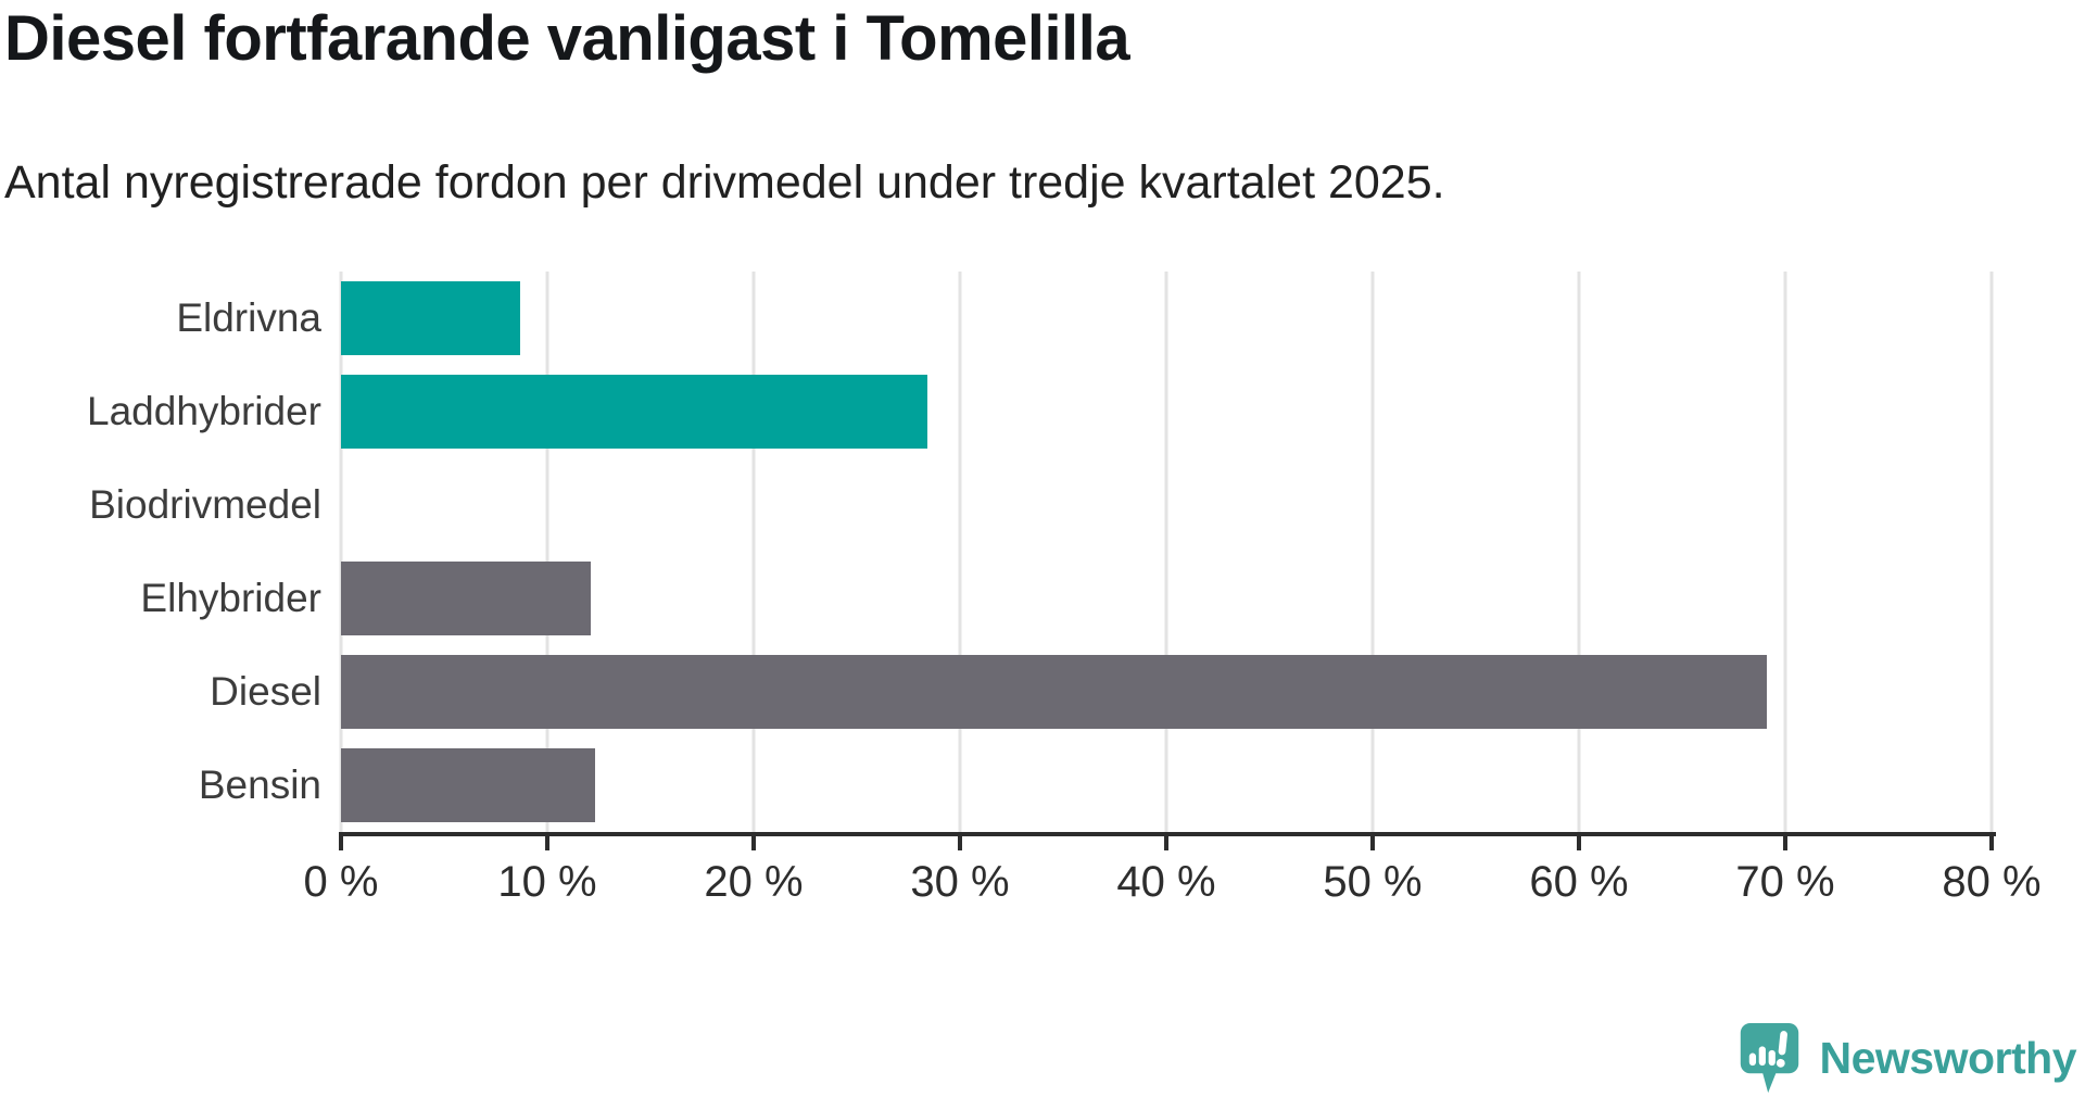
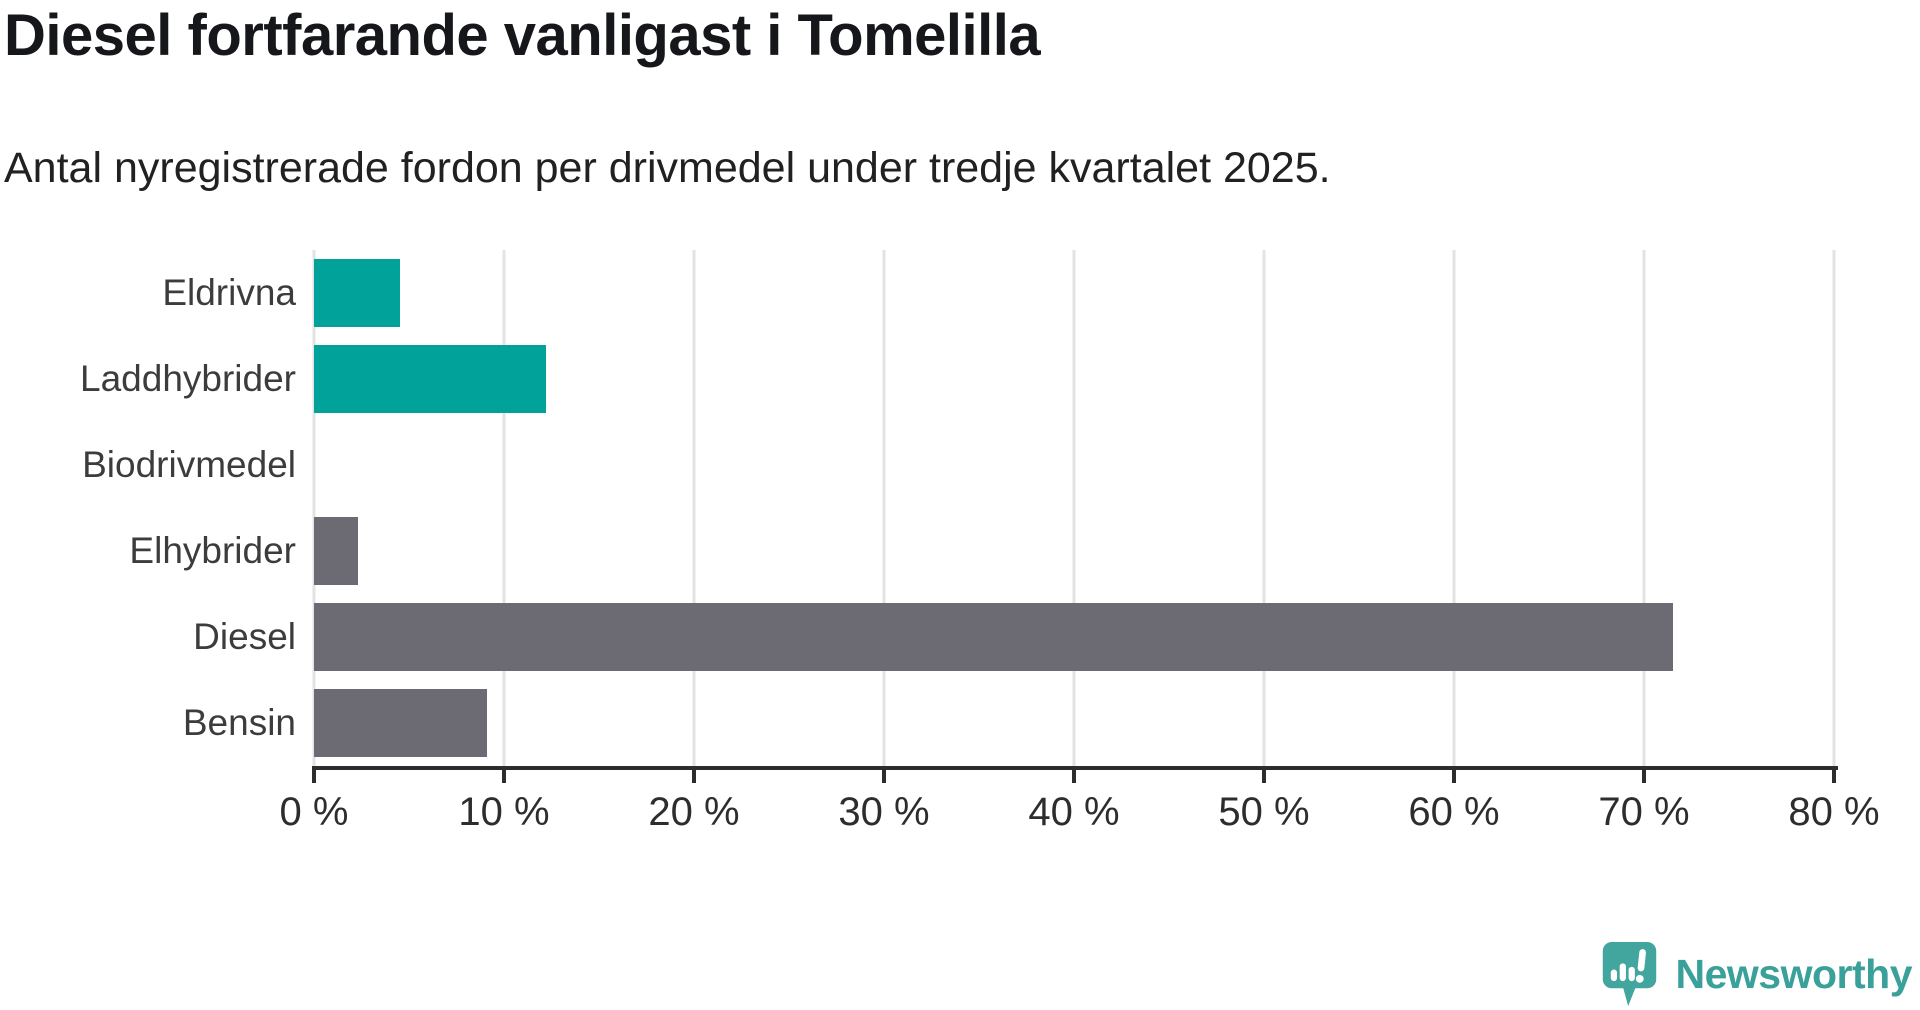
Eldrivna: 8.7% -> 4.5%
Laddhybrider: 28.4% -> 12.2%
Elhybrider: 12.1% -> 2.3%
Diesel: 69.1% -> 71.5%
Bensin: 12.3% -> 9.1%
